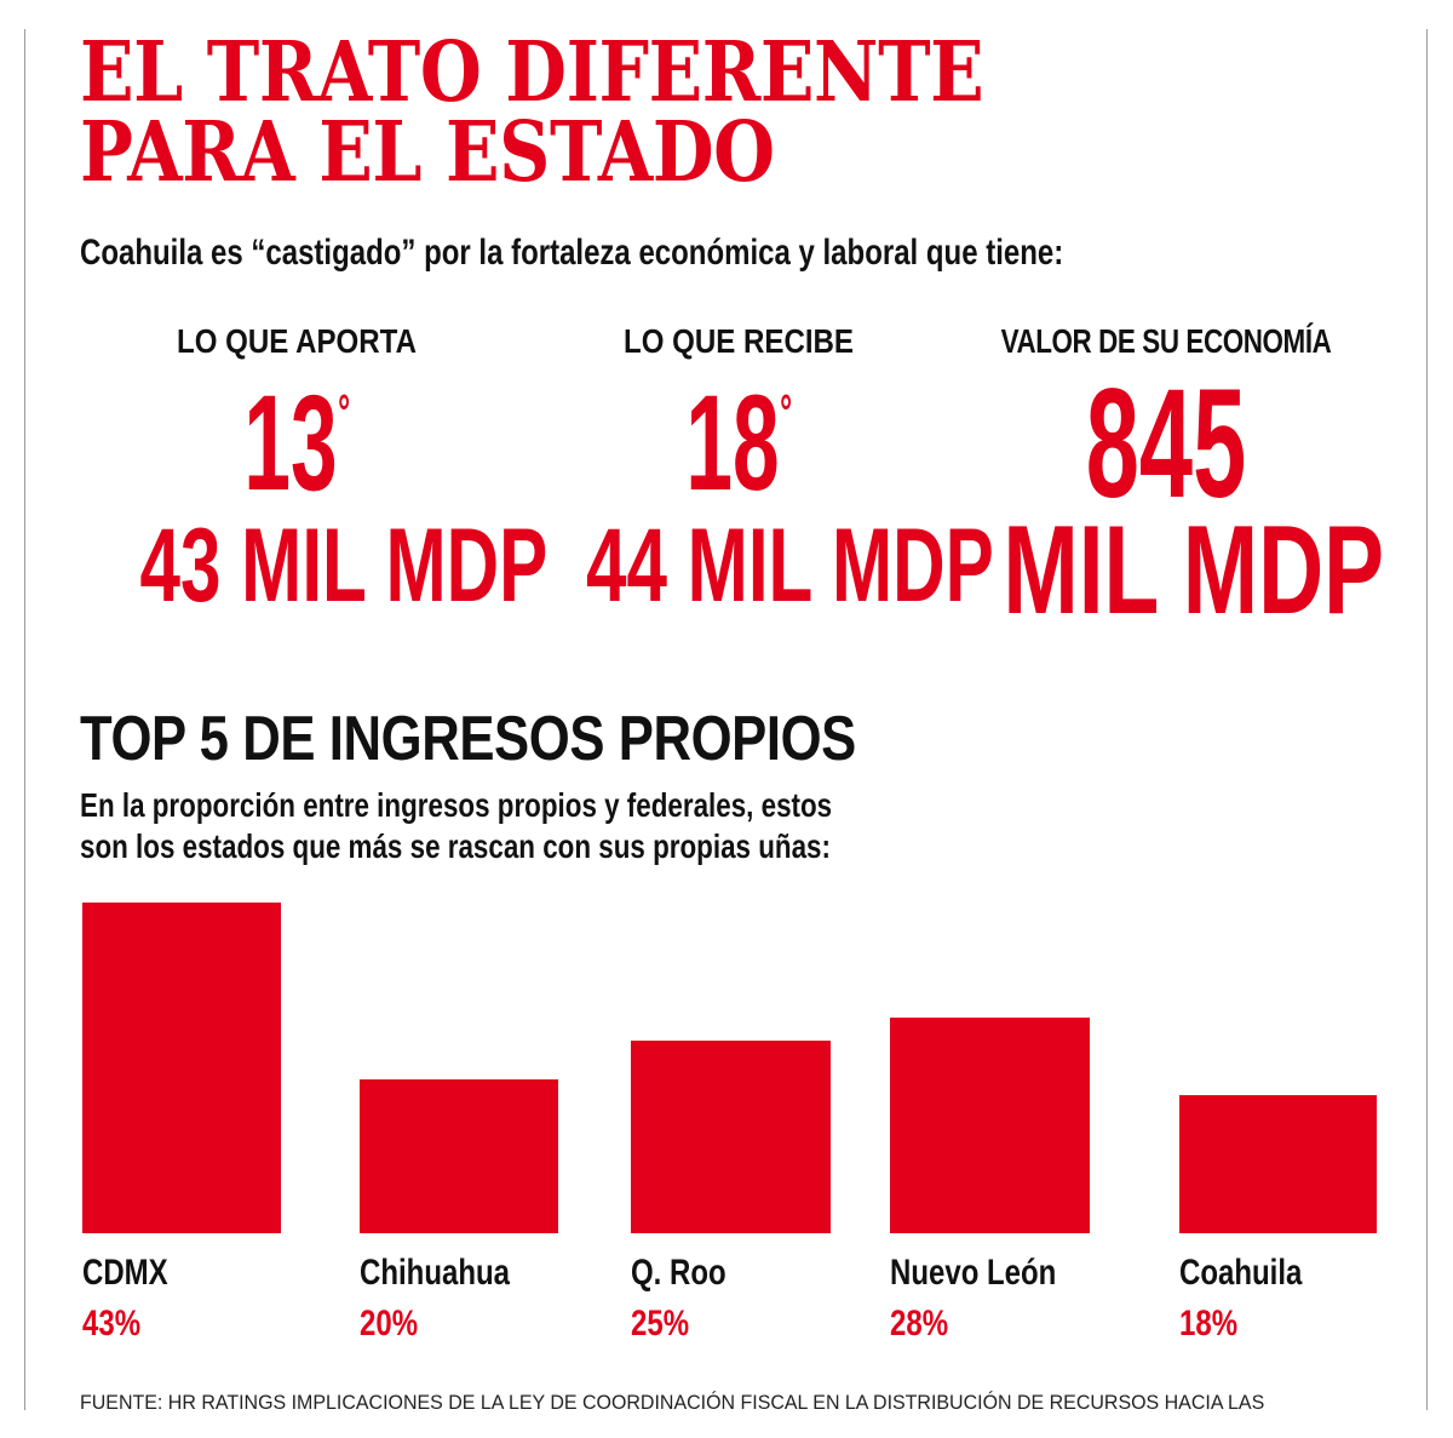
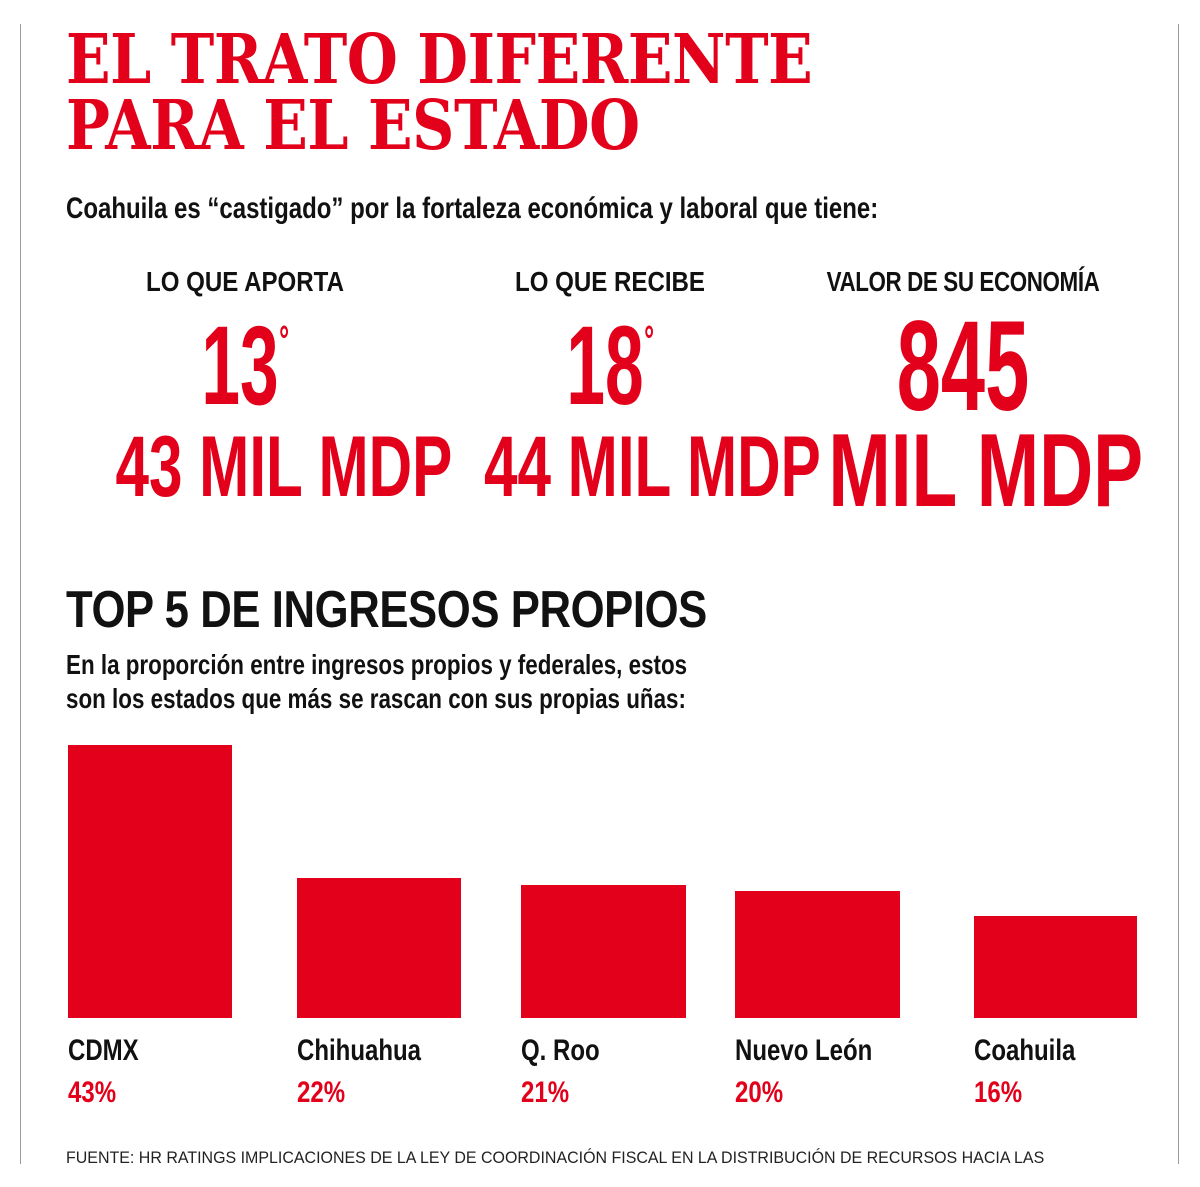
Chihuahua: 20% -> 22%
Q. Roo: 25% -> 21%
Nuevo León: 28% -> 20%
Coahuila: 18% -> 16%
